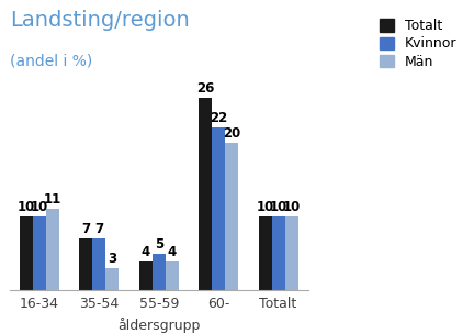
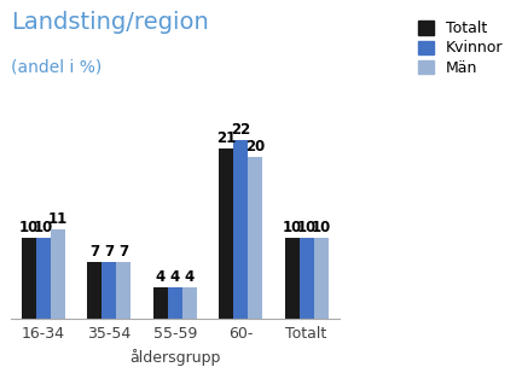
Män/35-54: 3 -> 7
Kvinnor/55-59: 5 -> 4
Totalt/60-: 26 -> 21
